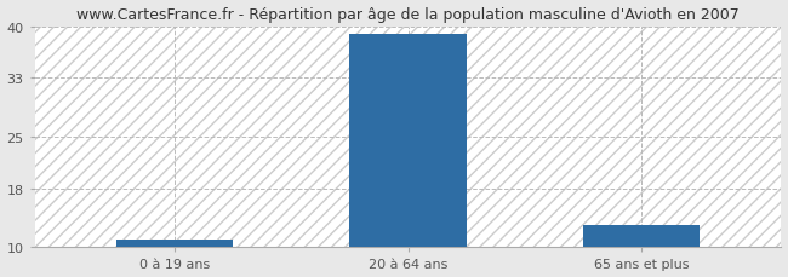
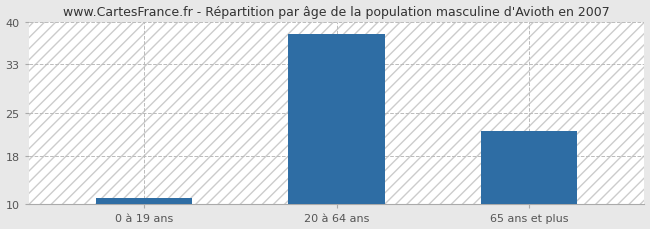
20 à 64 ans: 39 -> 38
65 ans et plus: 13 -> 22
